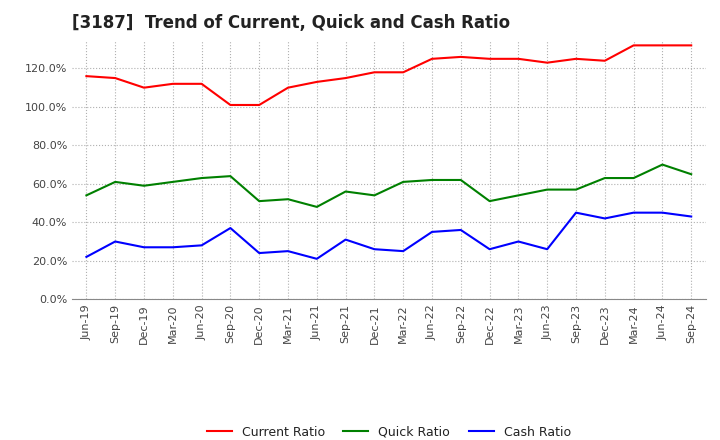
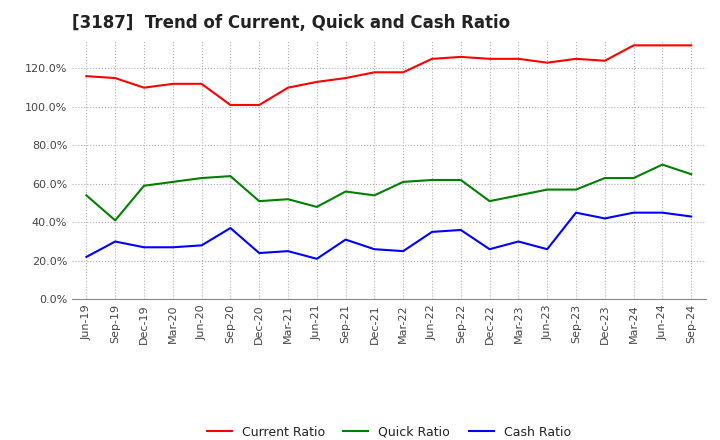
Quick Ratio/Sep-19: 61% -> 41%
